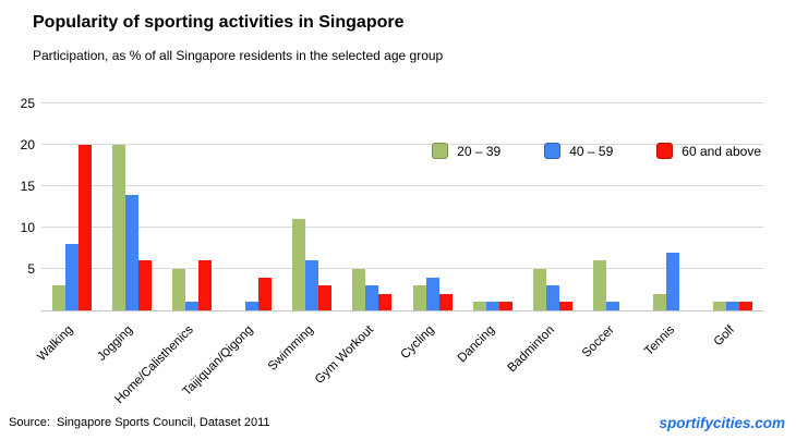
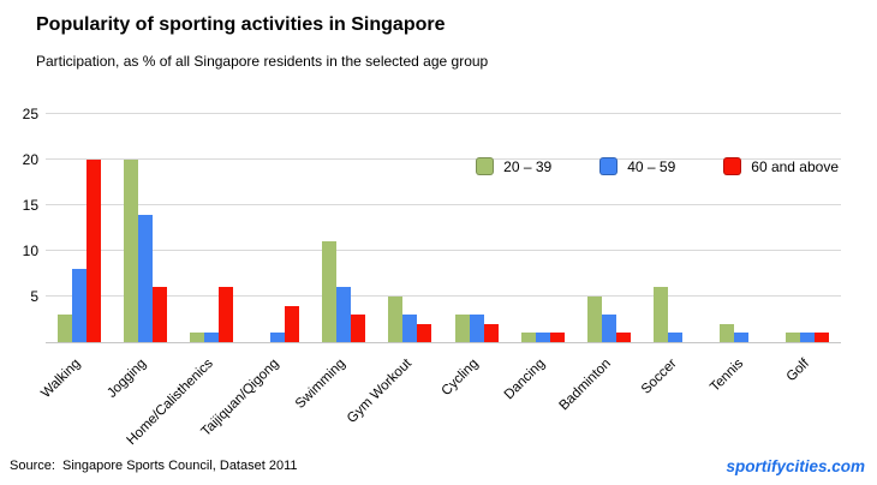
20 – 39/Home/Calisthenics: 5 -> 1
40 – 59/Cycling: 4 -> 3
40 – 59/Tennis: 7 -> 1
